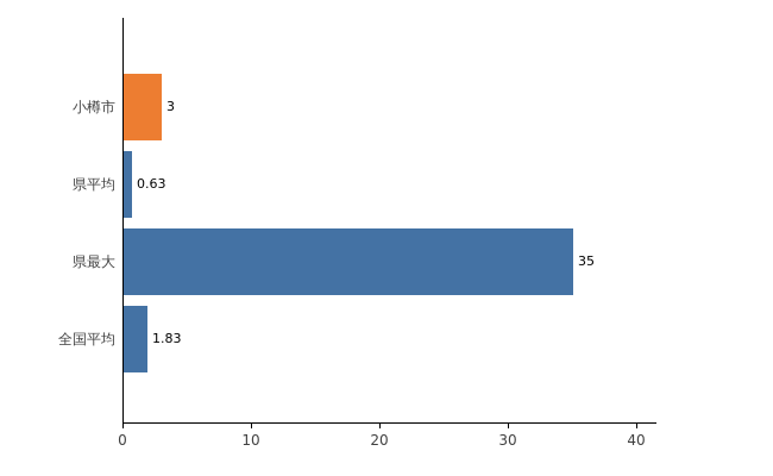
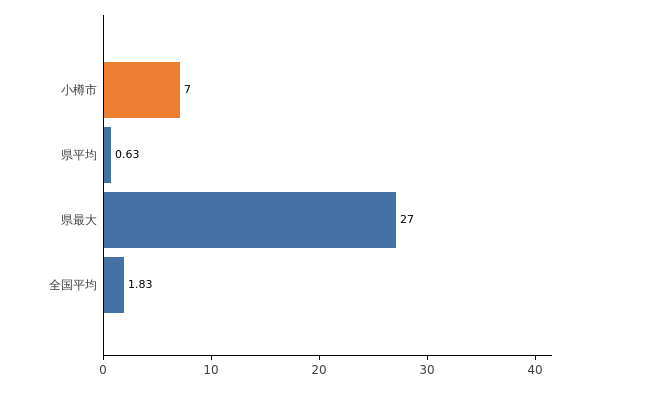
小樽市: 3 -> 7
県最大: 35 -> 27
